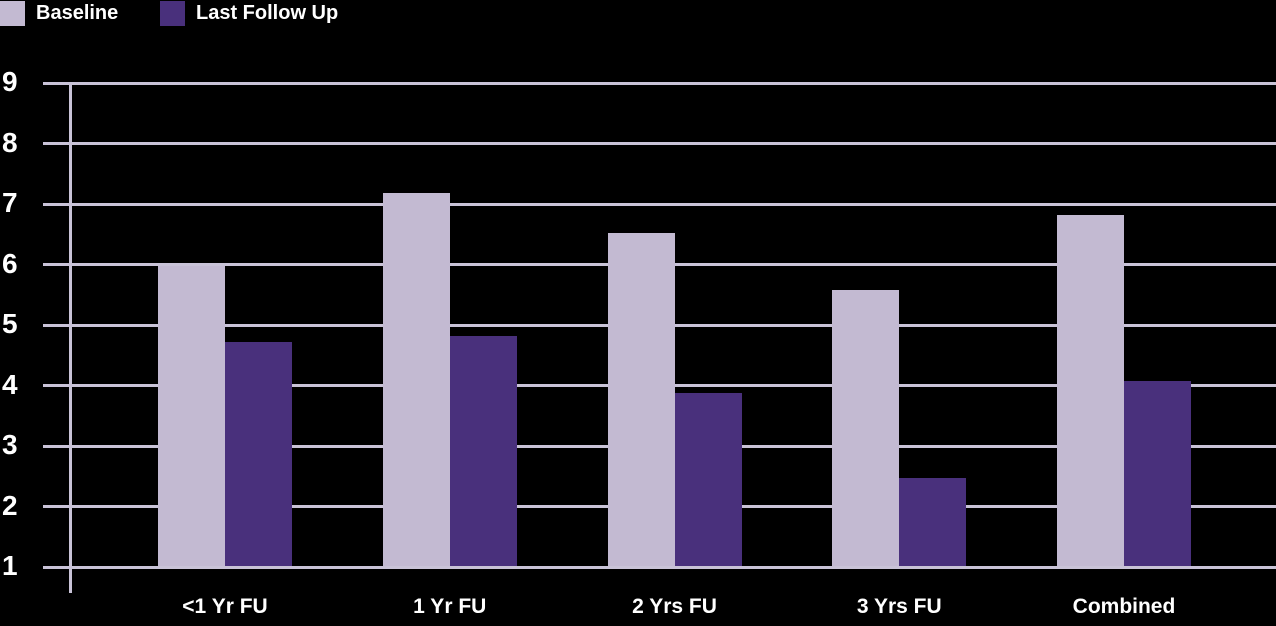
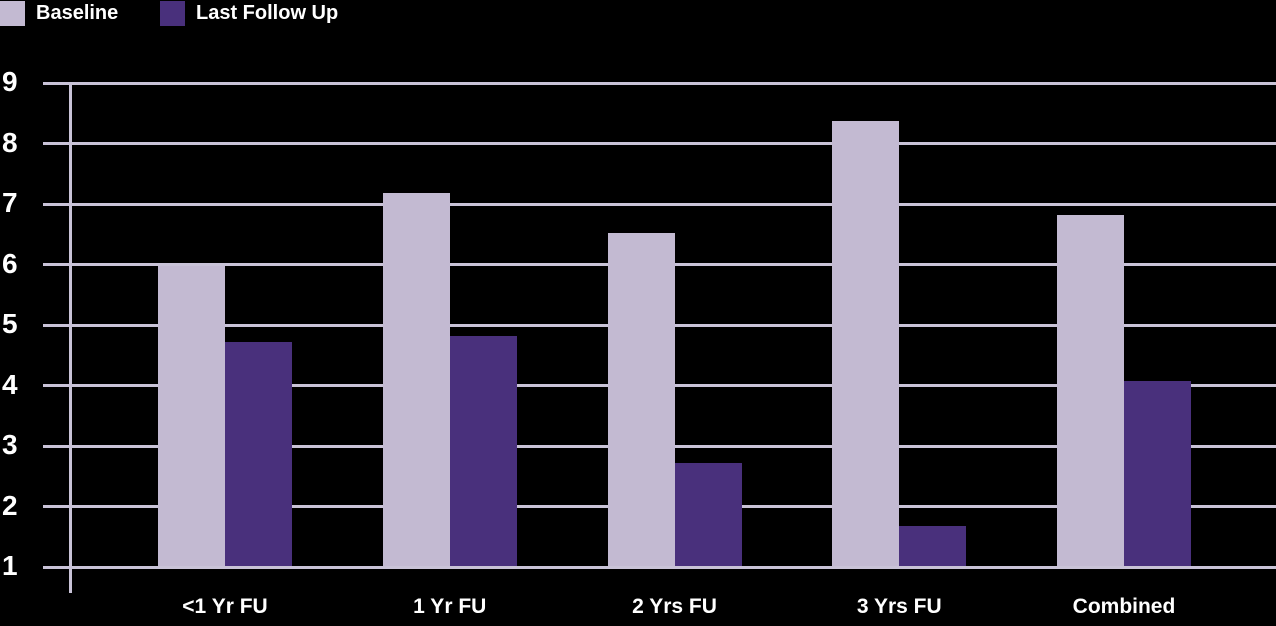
Last Follow Up/2 Yrs FU: 3.9 -> 2.8
Baseline/3 Yrs FU: 5.6 -> 8.4
Last Follow Up/3 Yrs FU: 2.5 -> 1.7
